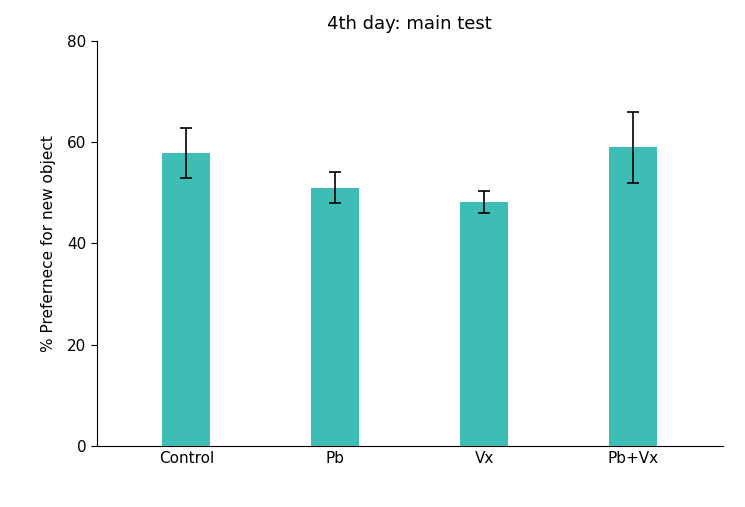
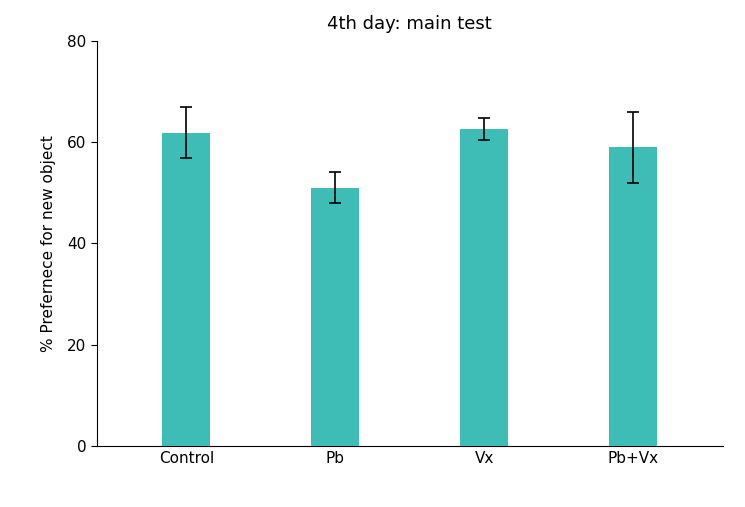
Control: 57.8 -> 61.8
Vx: 48.2 -> 62.5
